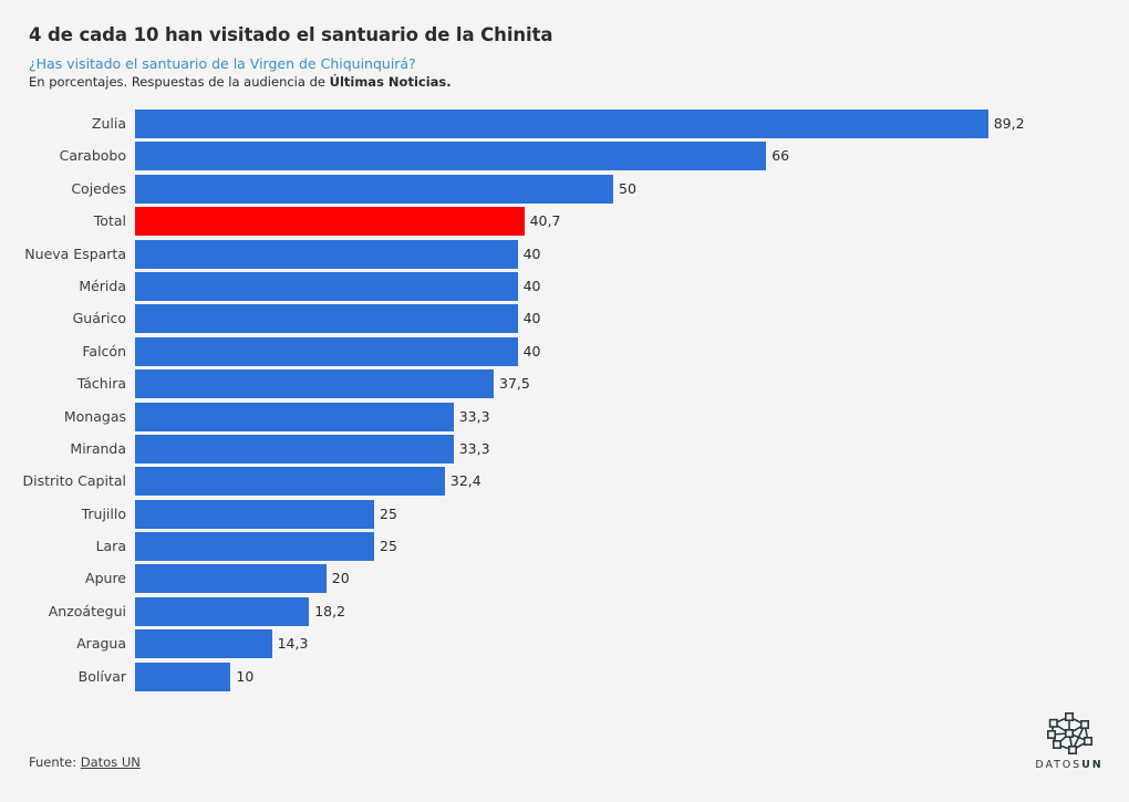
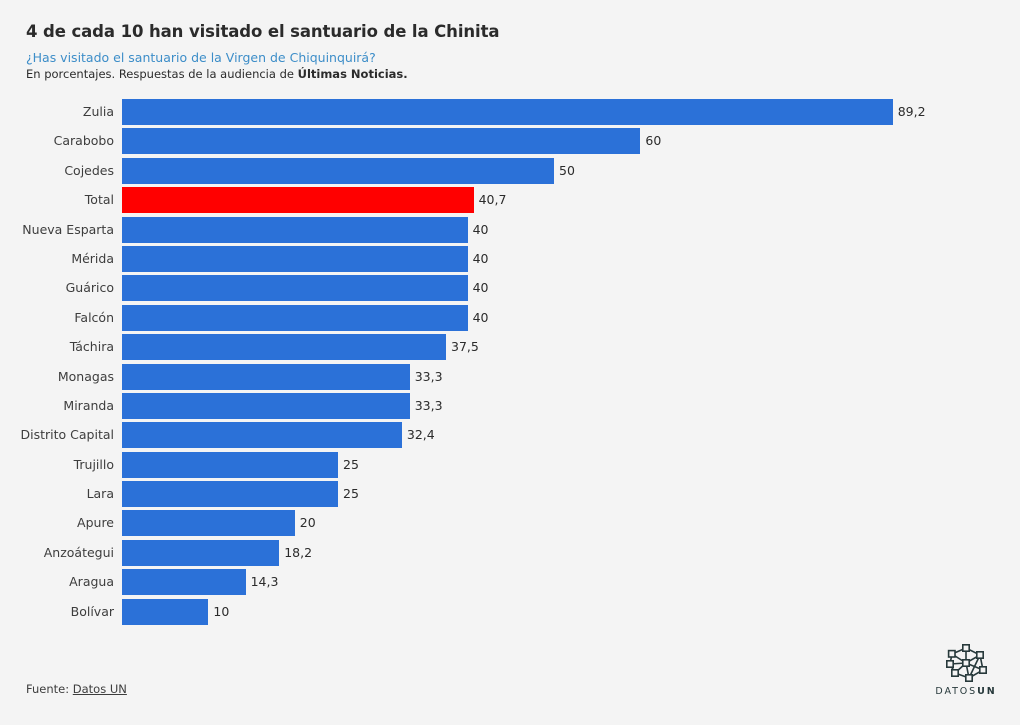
Carabobo: 66 -> 60
